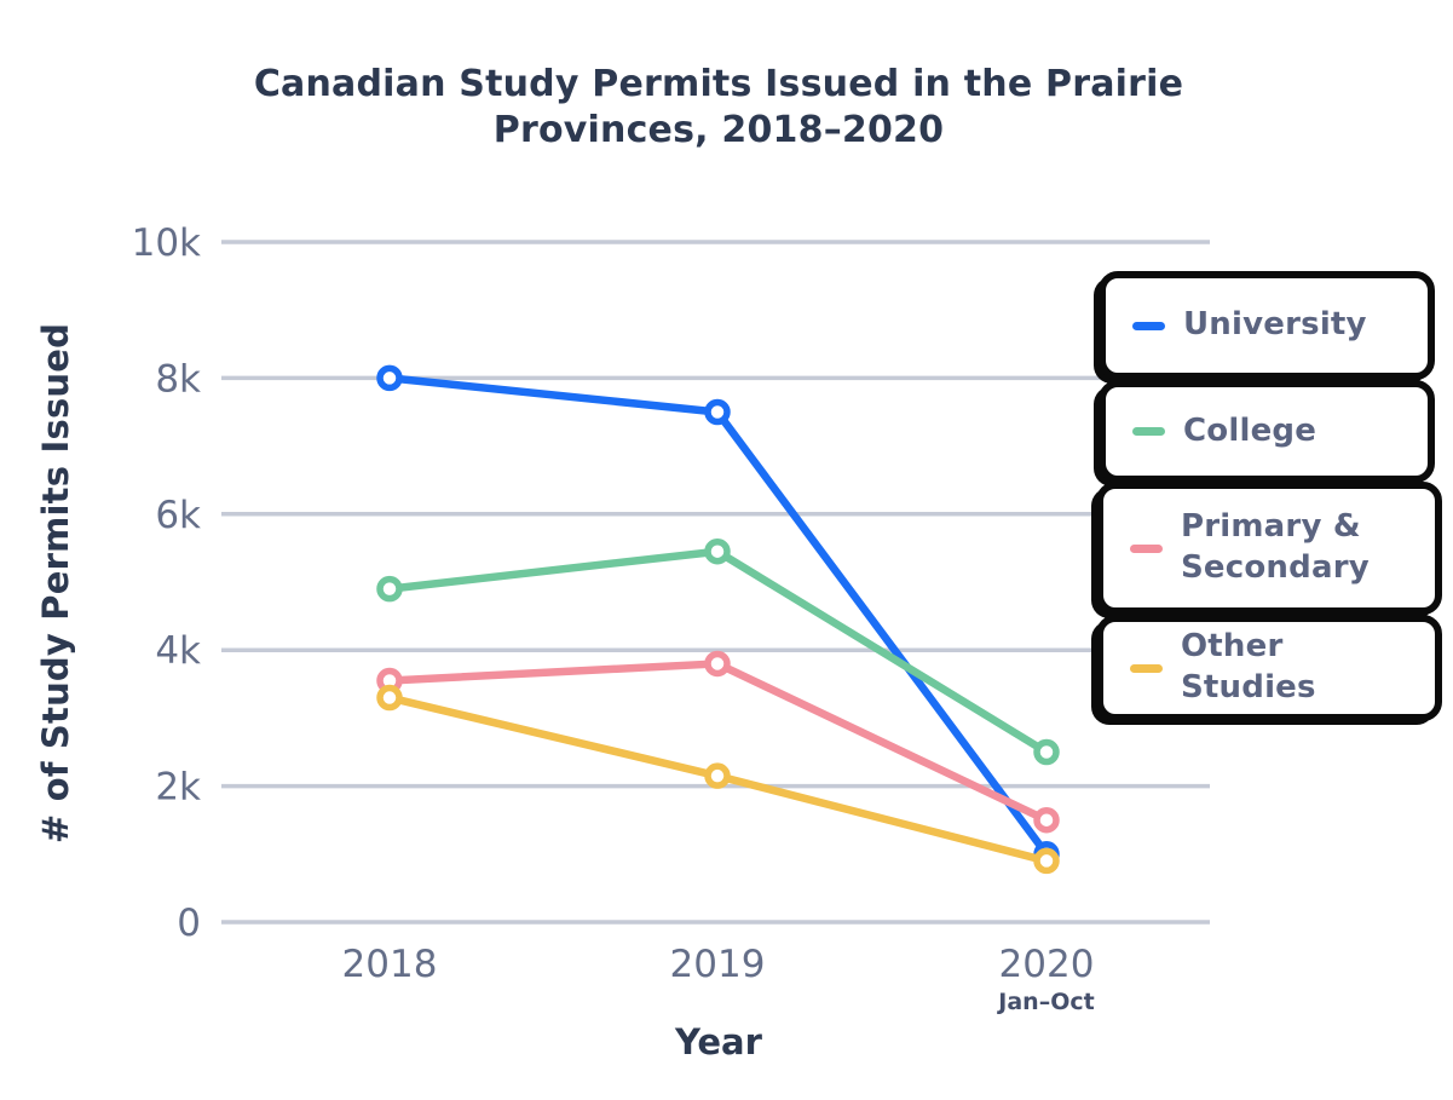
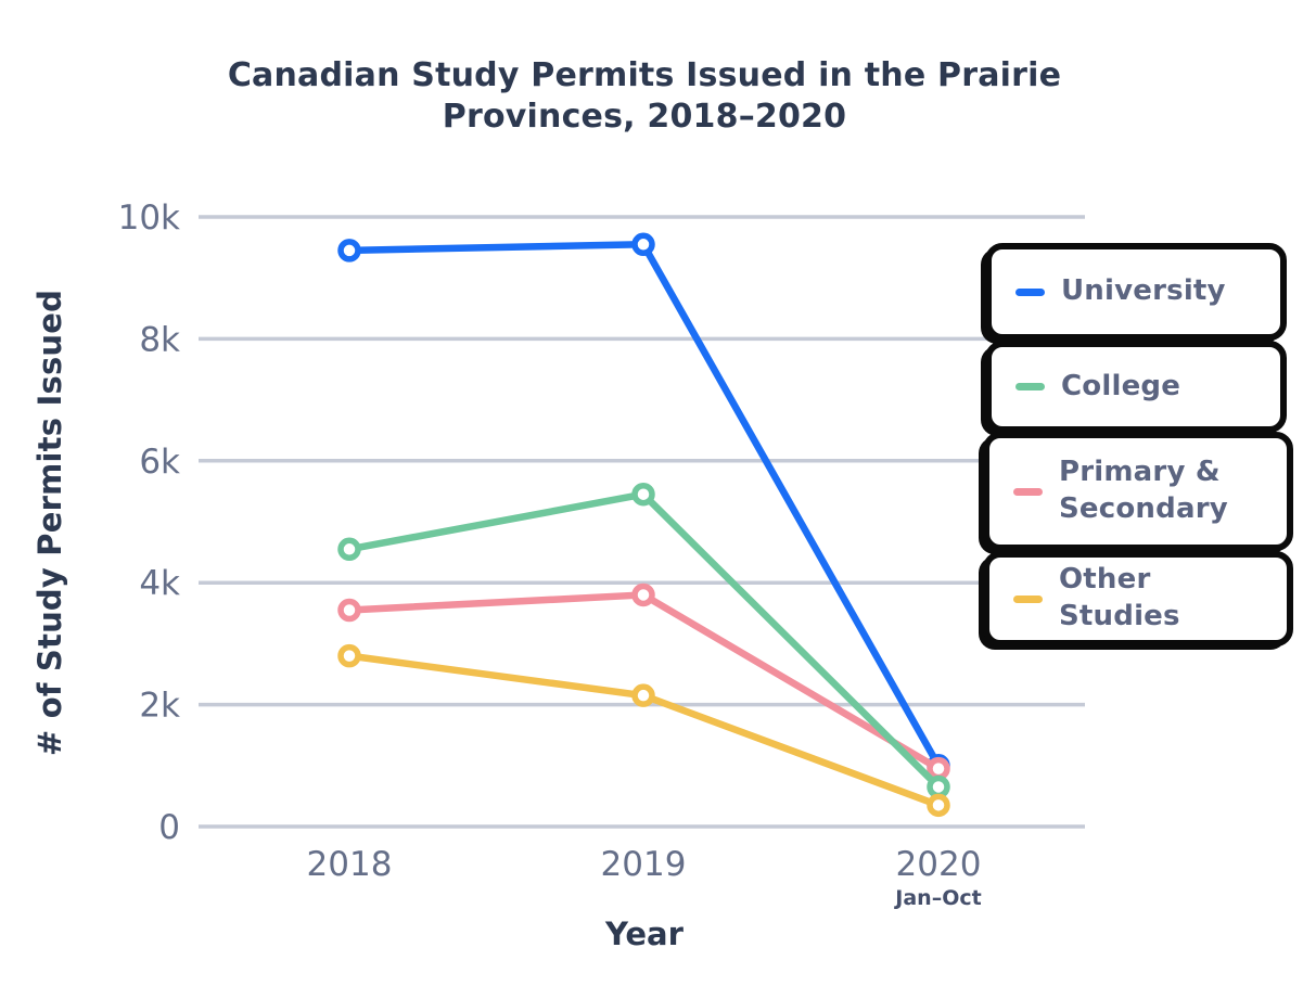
University/2018: 8.0k -> 9.4k
College/2018: 4.9k -> 4.6k
Other Studies/2018: 3.3k -> 2.8k
University/2019: 7.5k -> 9.6k
College/2020: 2.5k -> 0.6k
Primary & Secondary/2020: 1.5k -> 1.0k
Other Studies/2020: 0.9k -> 0.4k
